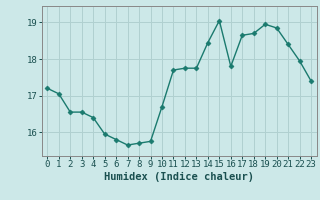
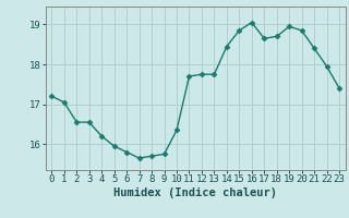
4: 16.40 -> 16.20
10: 16.70 -> 16.35
15: 19.05 -> 18.85
16: 17.80 -> 19.05
